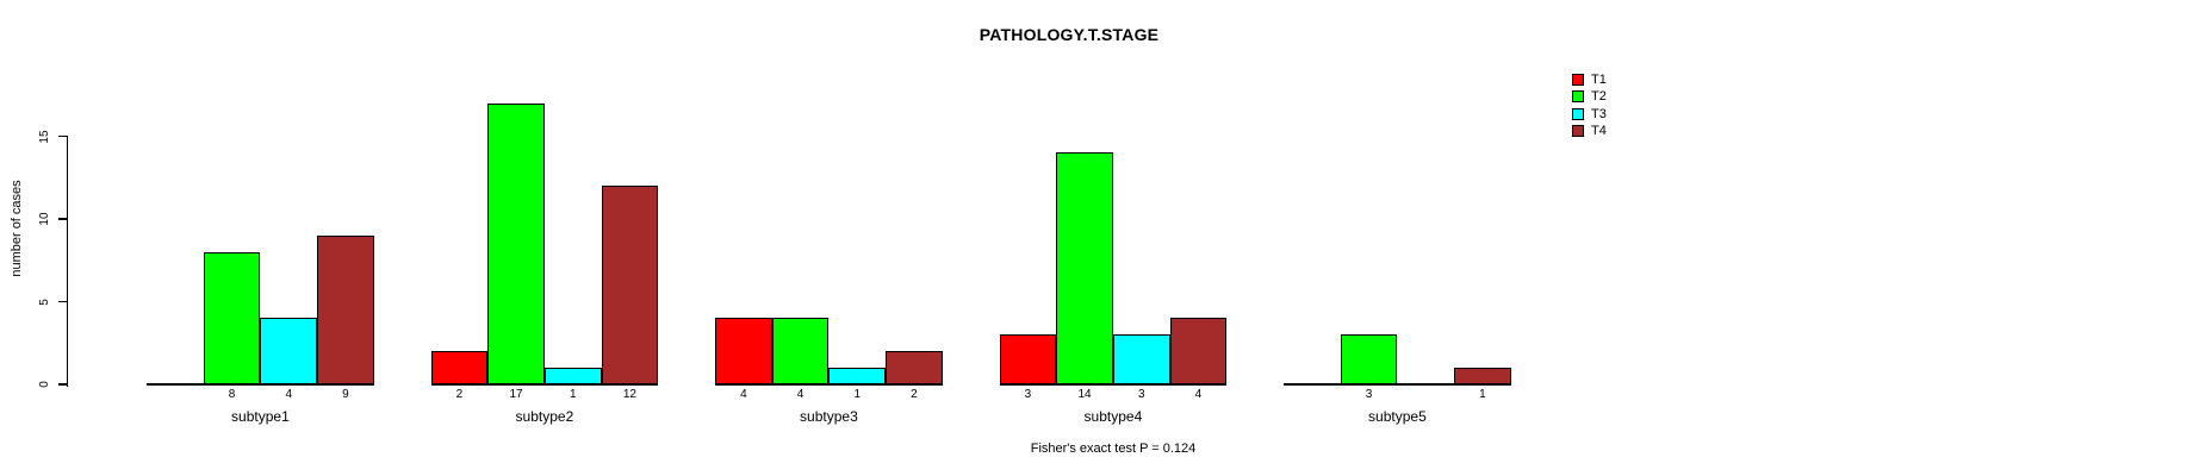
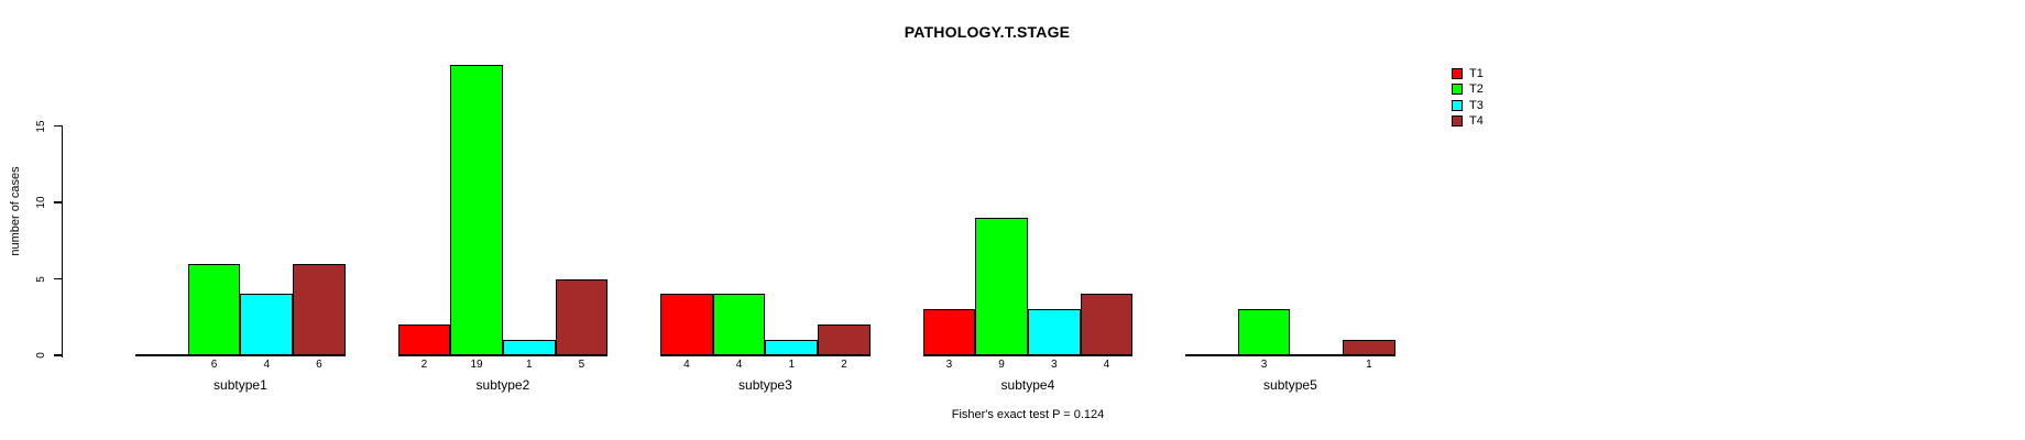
T2/subtype1: 8 -> 6
T4/subtype1: 9 -> 6
T2/subtype2: 17 -> 19
T4/subtype2: 12 -> 5
T2/subtype4: 14 -> 9
